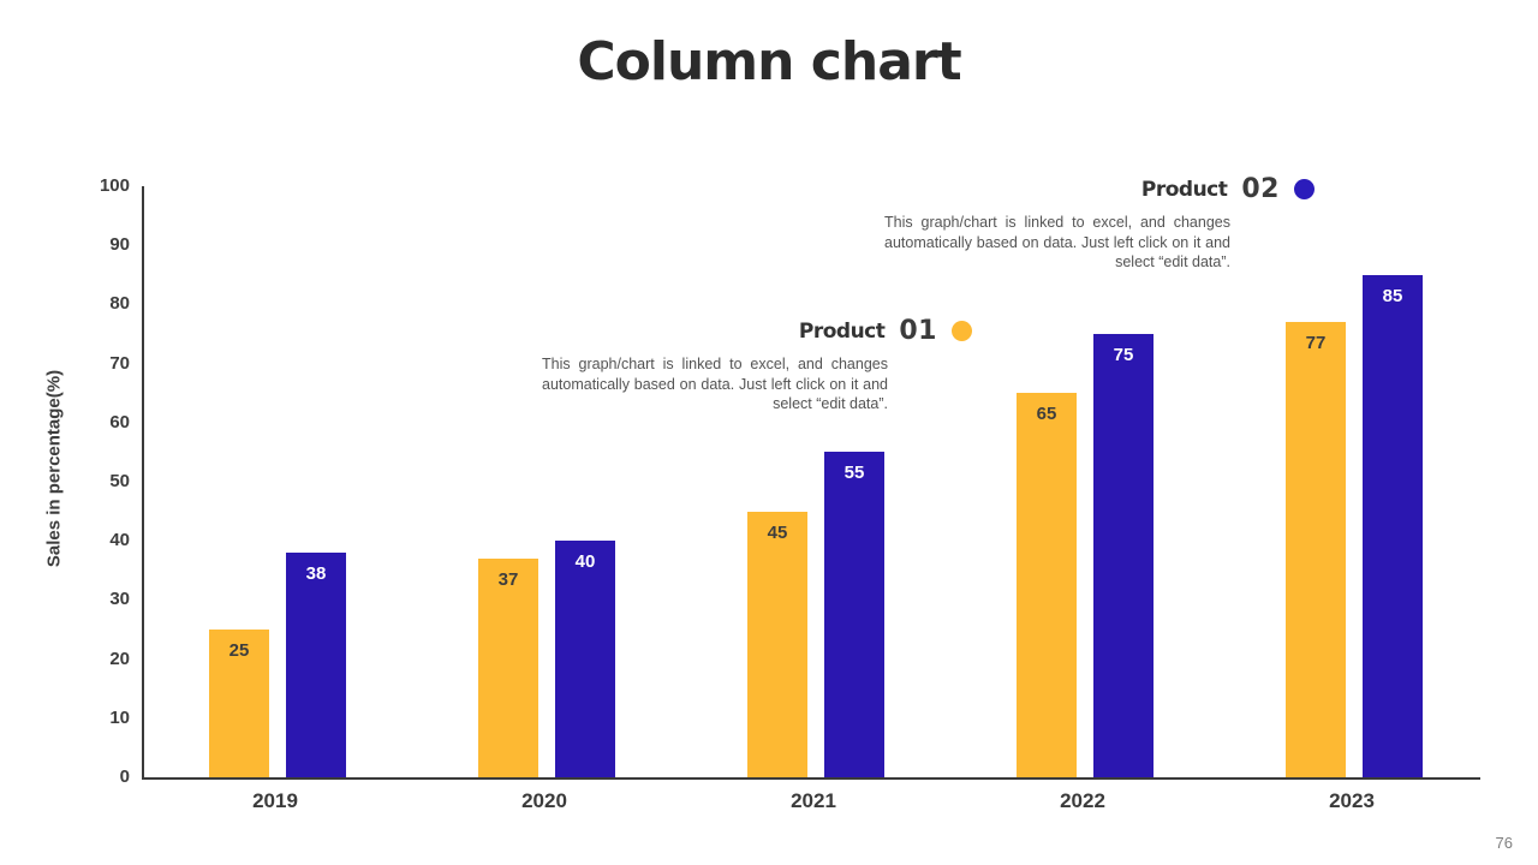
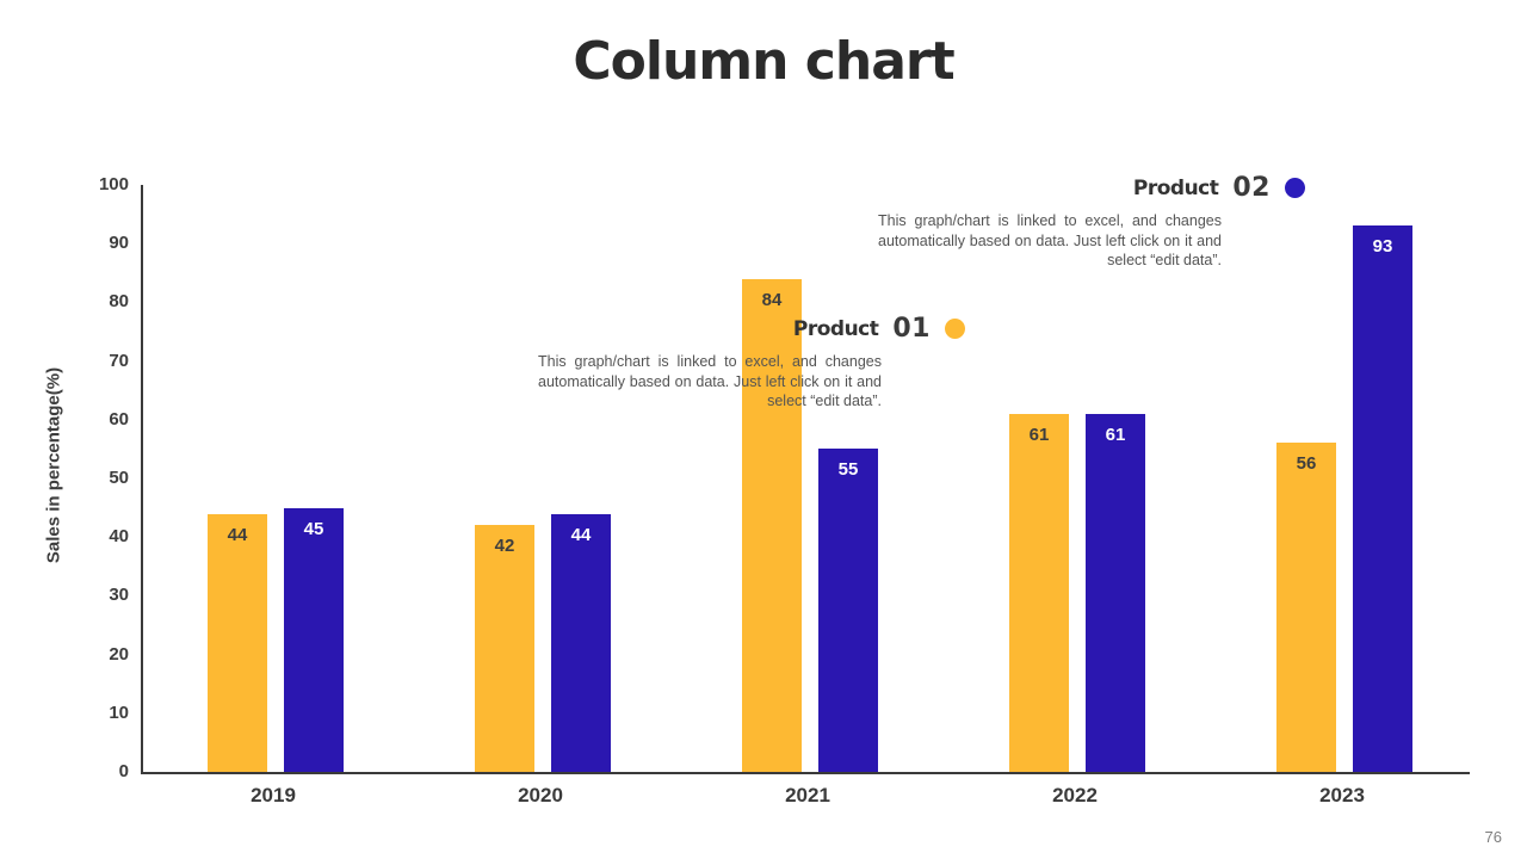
Product 01/2019: 25 -> 44
Product 02/2019: 38 -> 45
Product 01/2020: 37 -> 42
Product 02/2020: 40 -> 44
Product 01/2021: 45 -> 84
Product 01/2022: 65 -> 61
Product 02/2022: 75 -> 61
Product 01/2023: 77 -> 56
Product 02/2023: 85 -> 93
